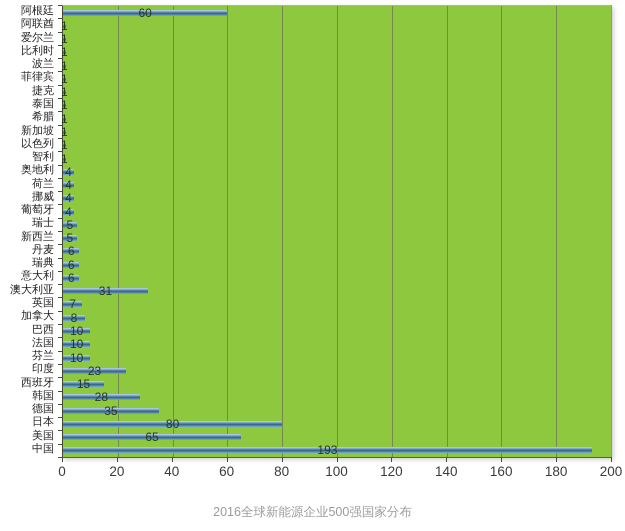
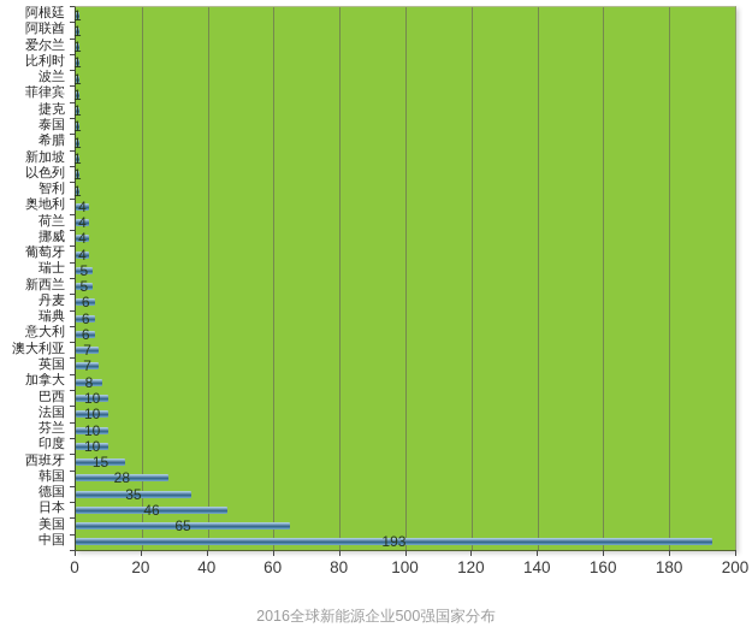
阿根廷: 60 -> 1
澳大利亚: 31 -> 7
印度: 23 -> 10
日本: 80 -> 46
